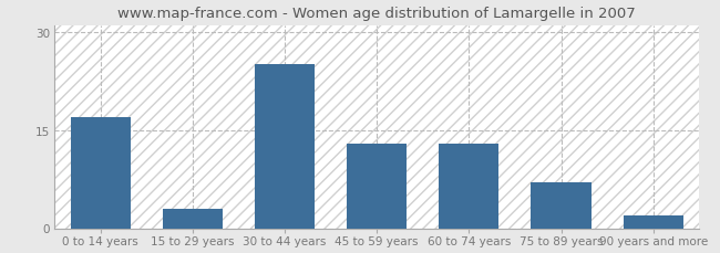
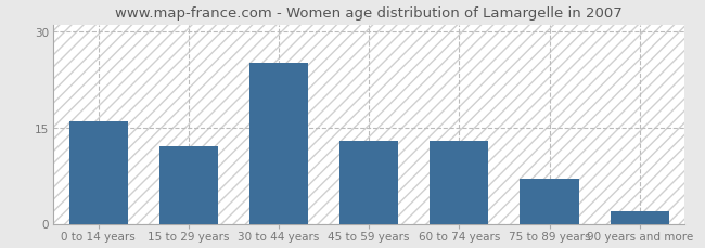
0 to 14 years: 17 -> 16
15 to 29 years: 3 -> 12
